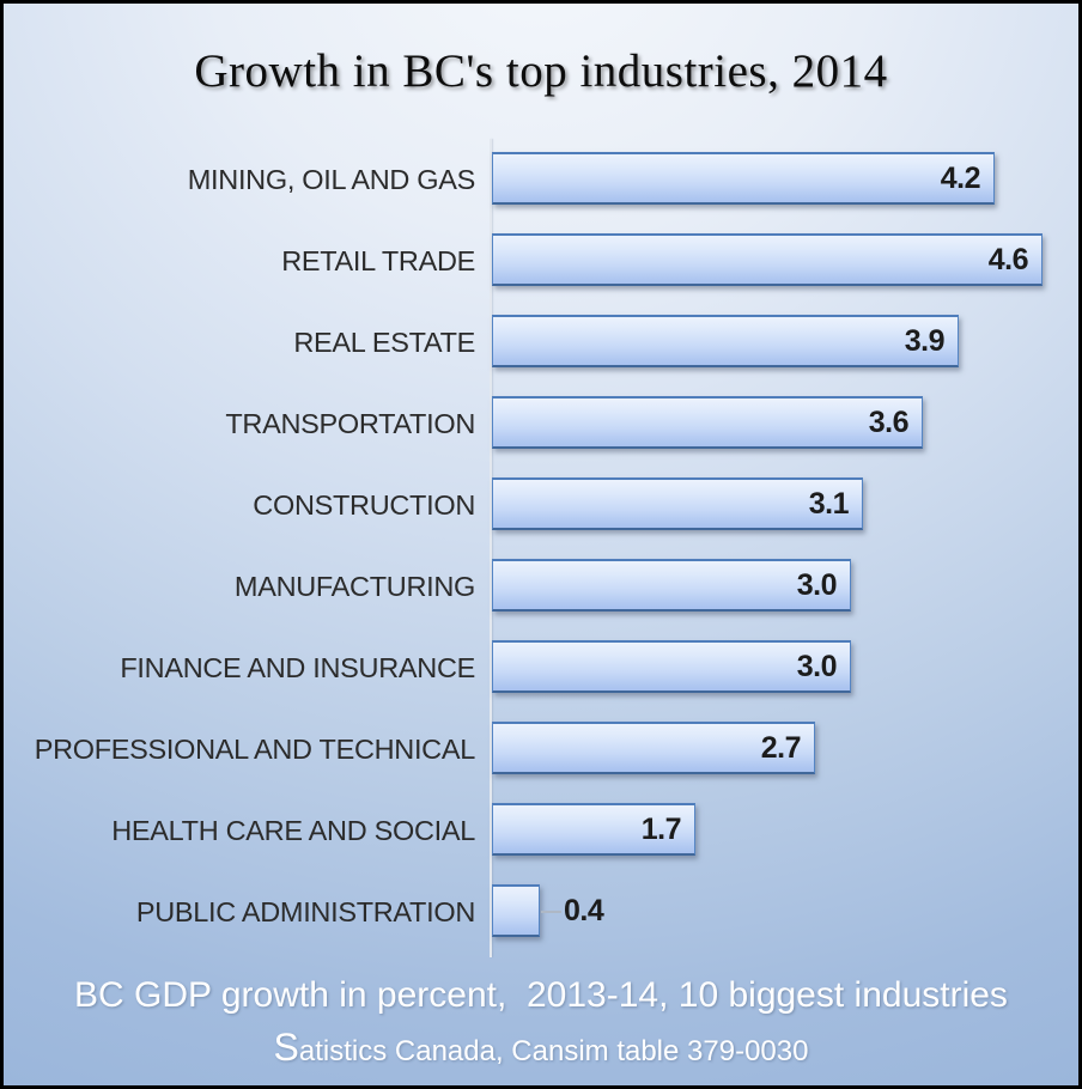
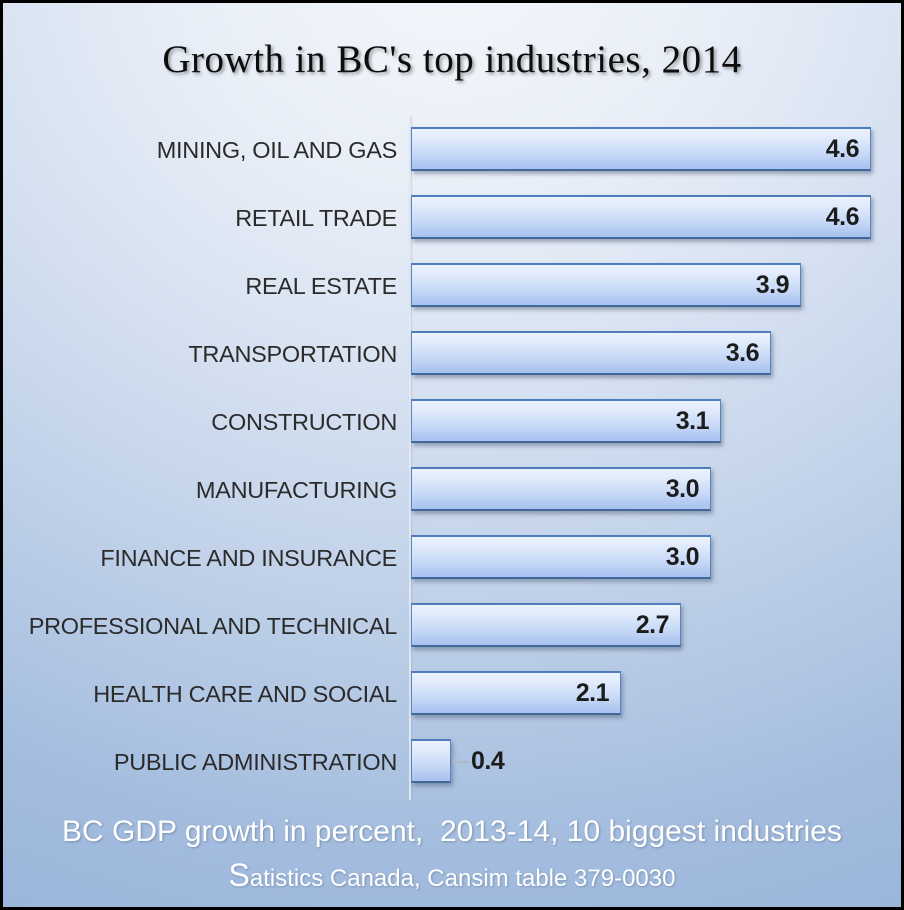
MINING, OIL AND GAS: 4.2 -> 4.6
HEALTH CARE AND SOCIAL: 1.7 -> 2.1
